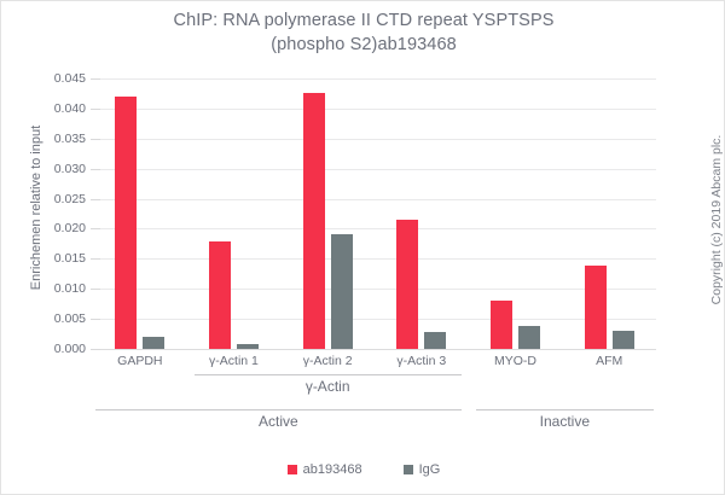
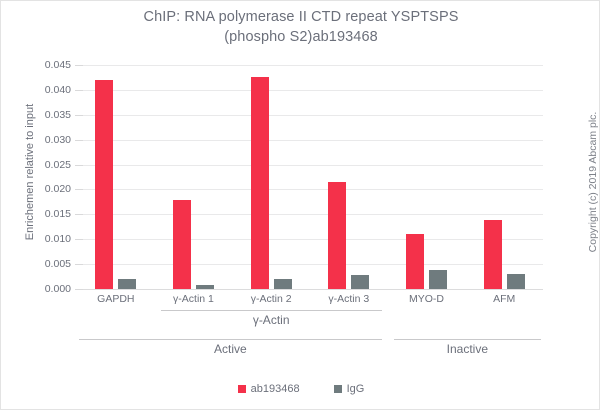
IgG/γ-Actin 2: 0.019 -> 0.002
ab193468/MYO-D: 0.008 -> 0.011
